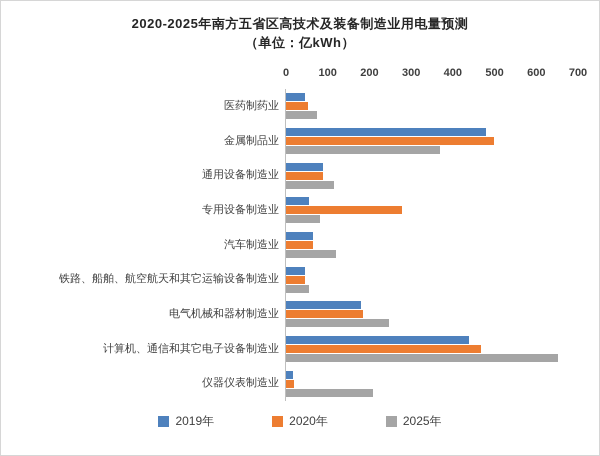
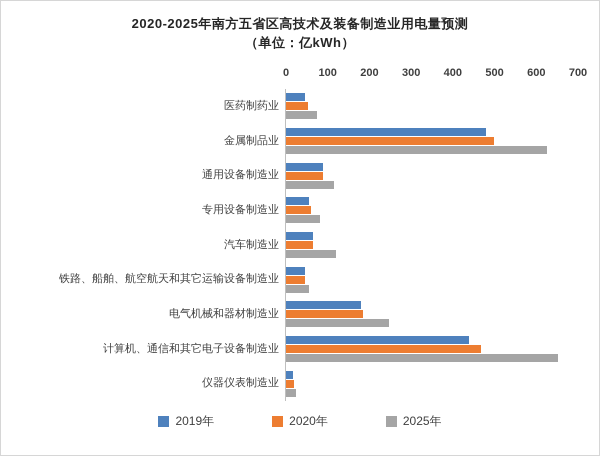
2025年/金属制品业: 370 -> 630
2020年/专用设备制造业: 280 -> 60
2025年/仪器仪表制造业: 210 -> 20
